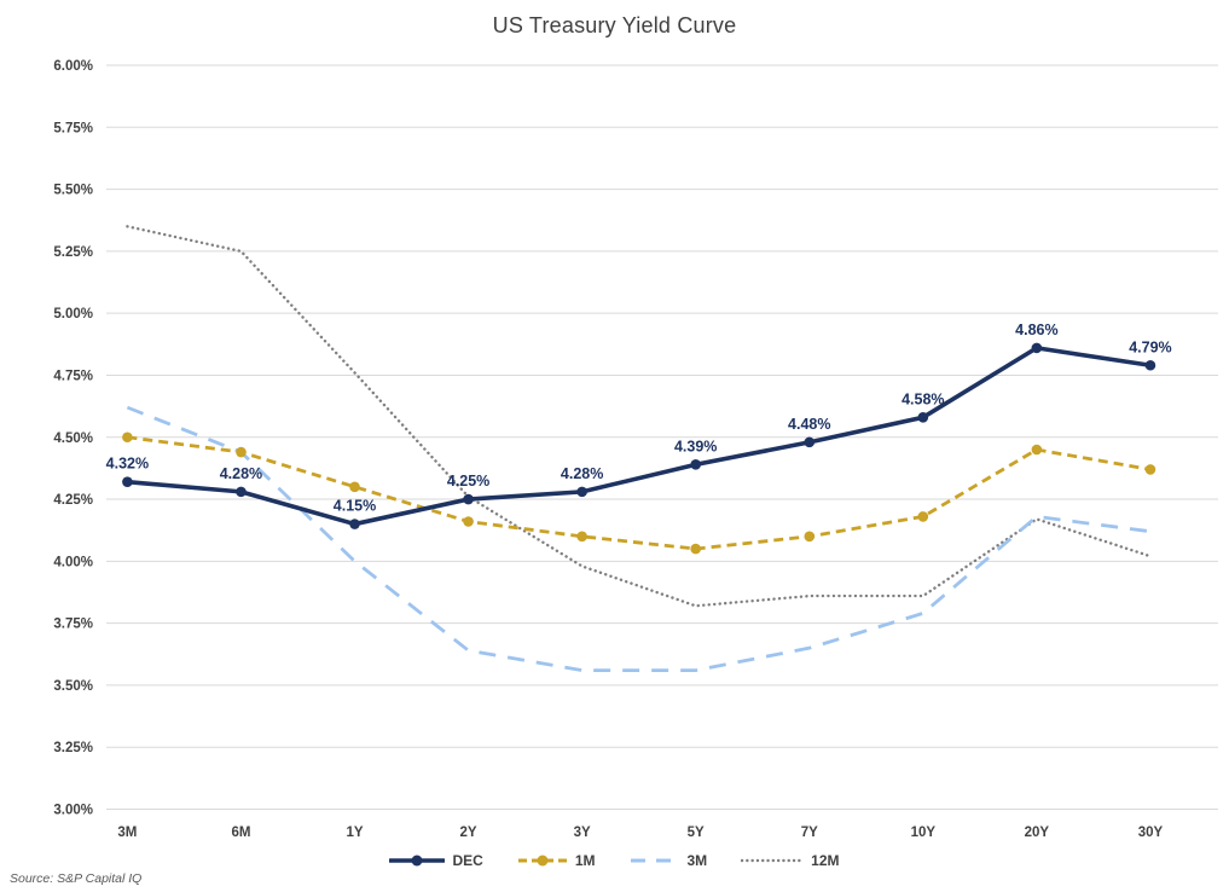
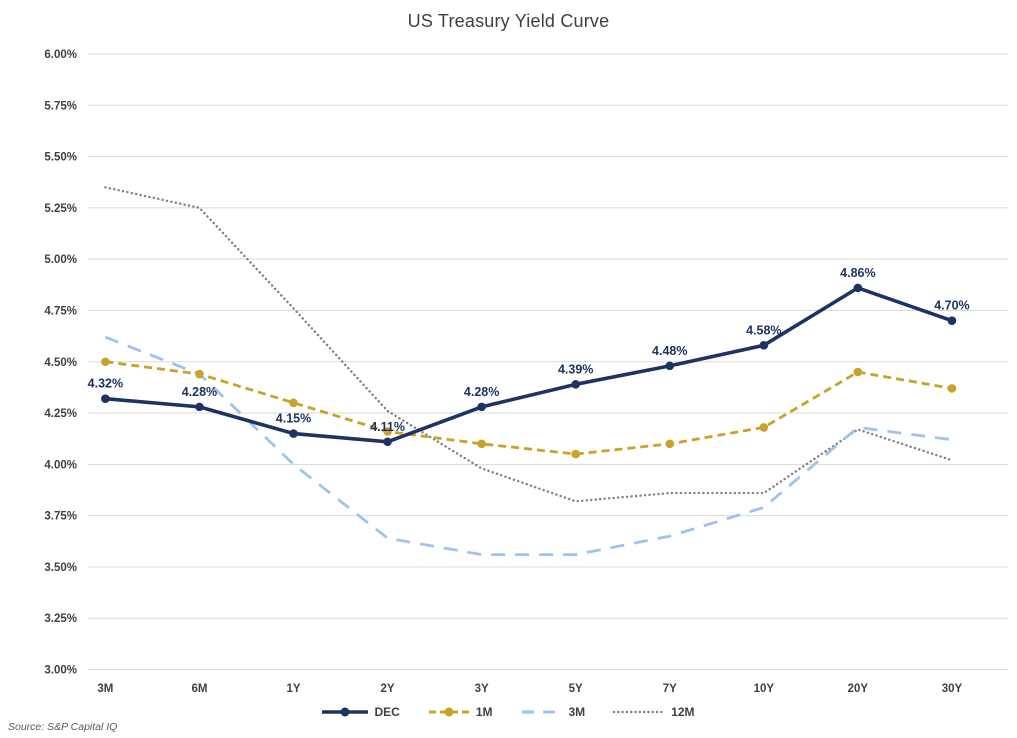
DEC/2Y: 4.25% -> 4.11%
DEC/30Y: 4.79% -> 4.70%
